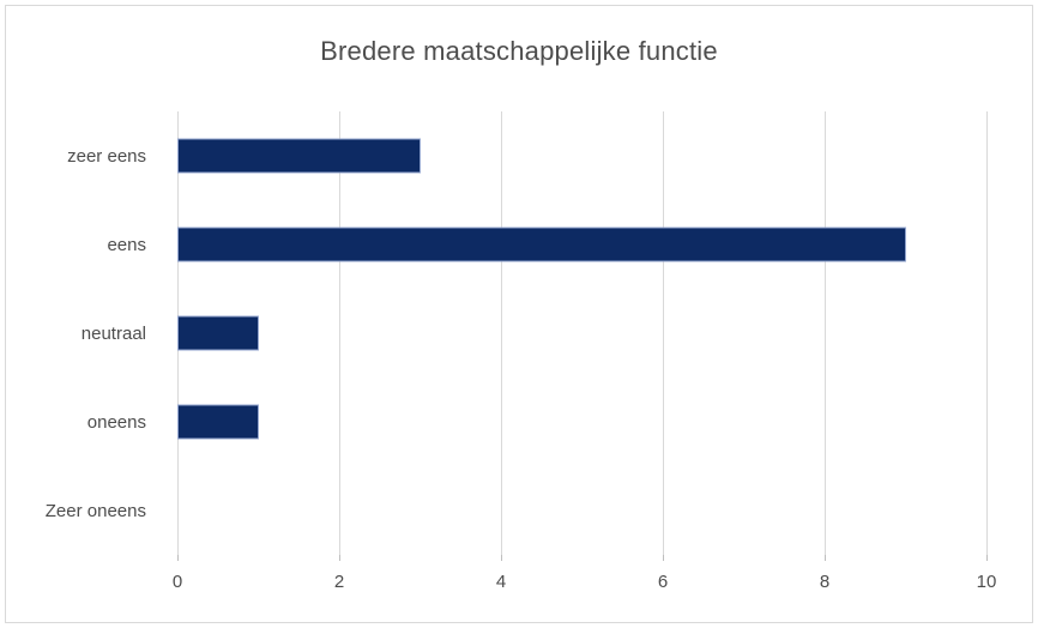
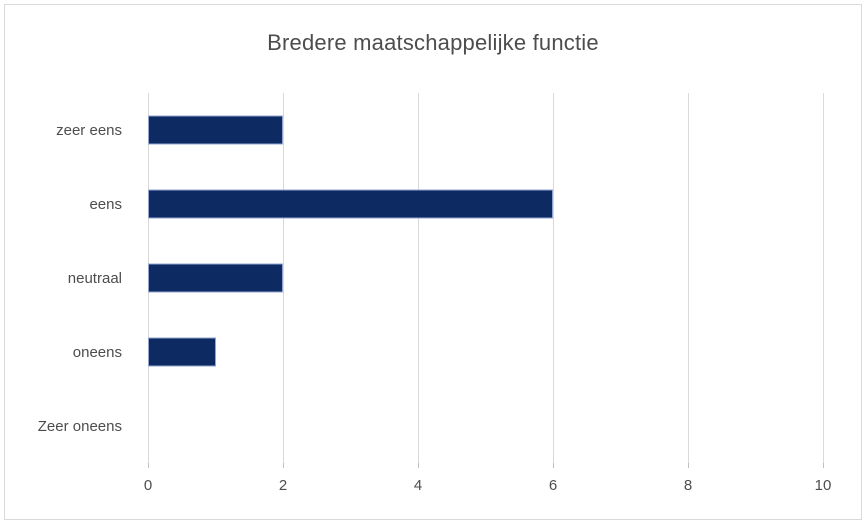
zeer eens: 3 -> 2
eens: 9 -> 6
neutraal: 1 -> 2
